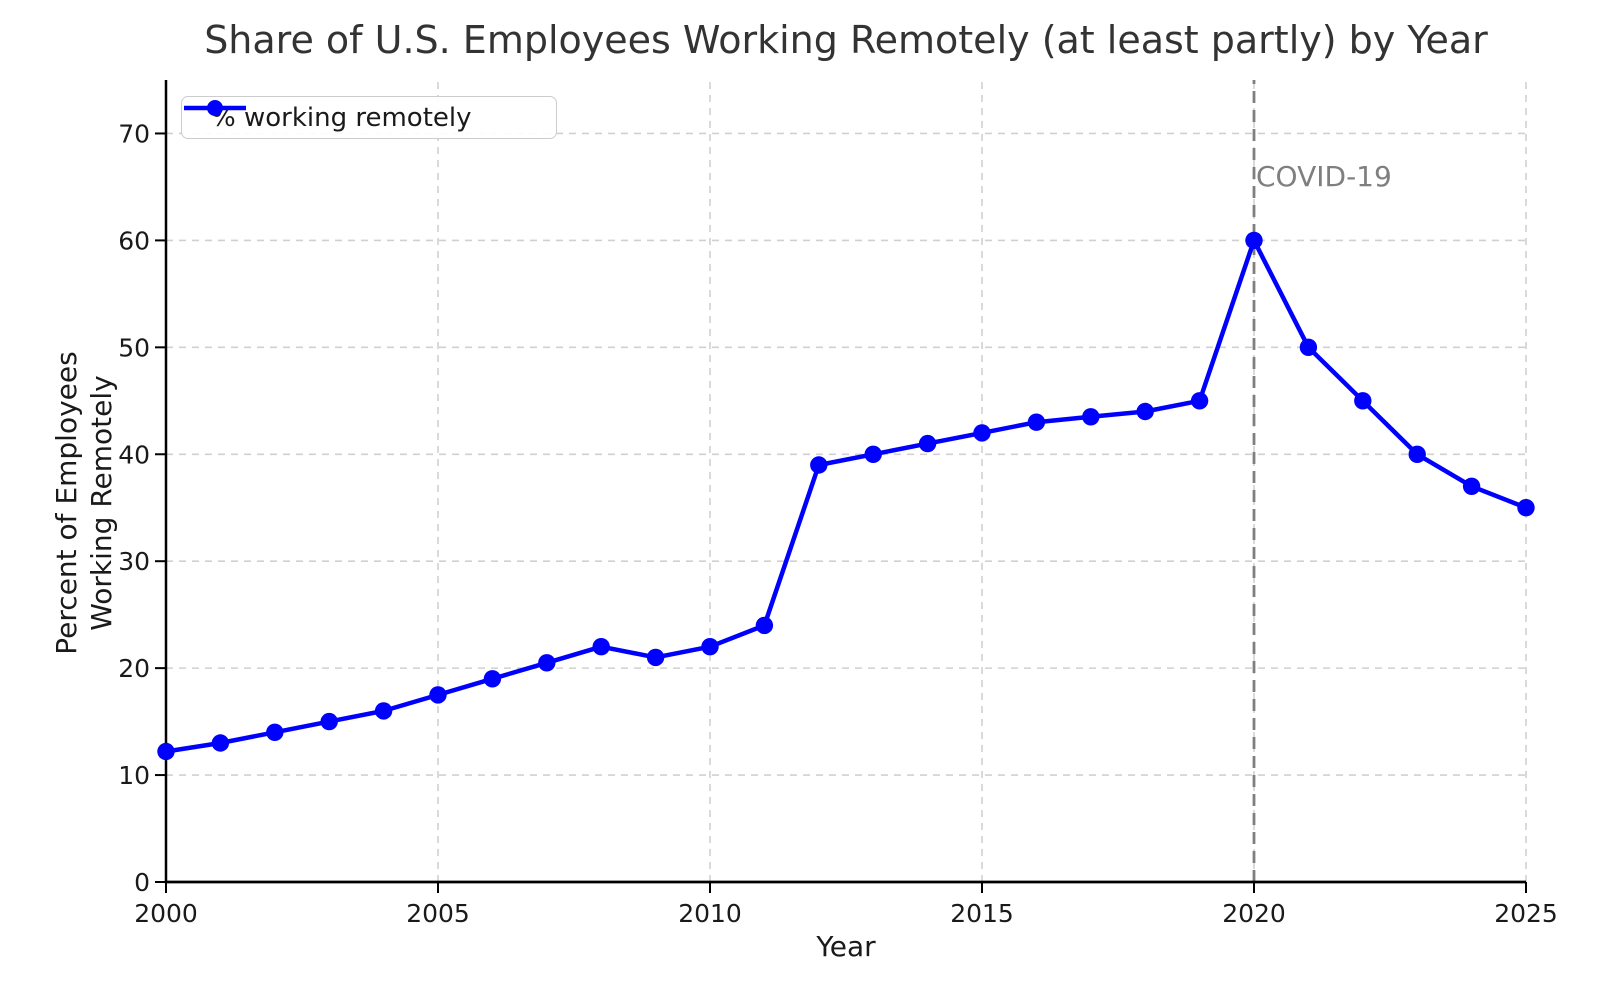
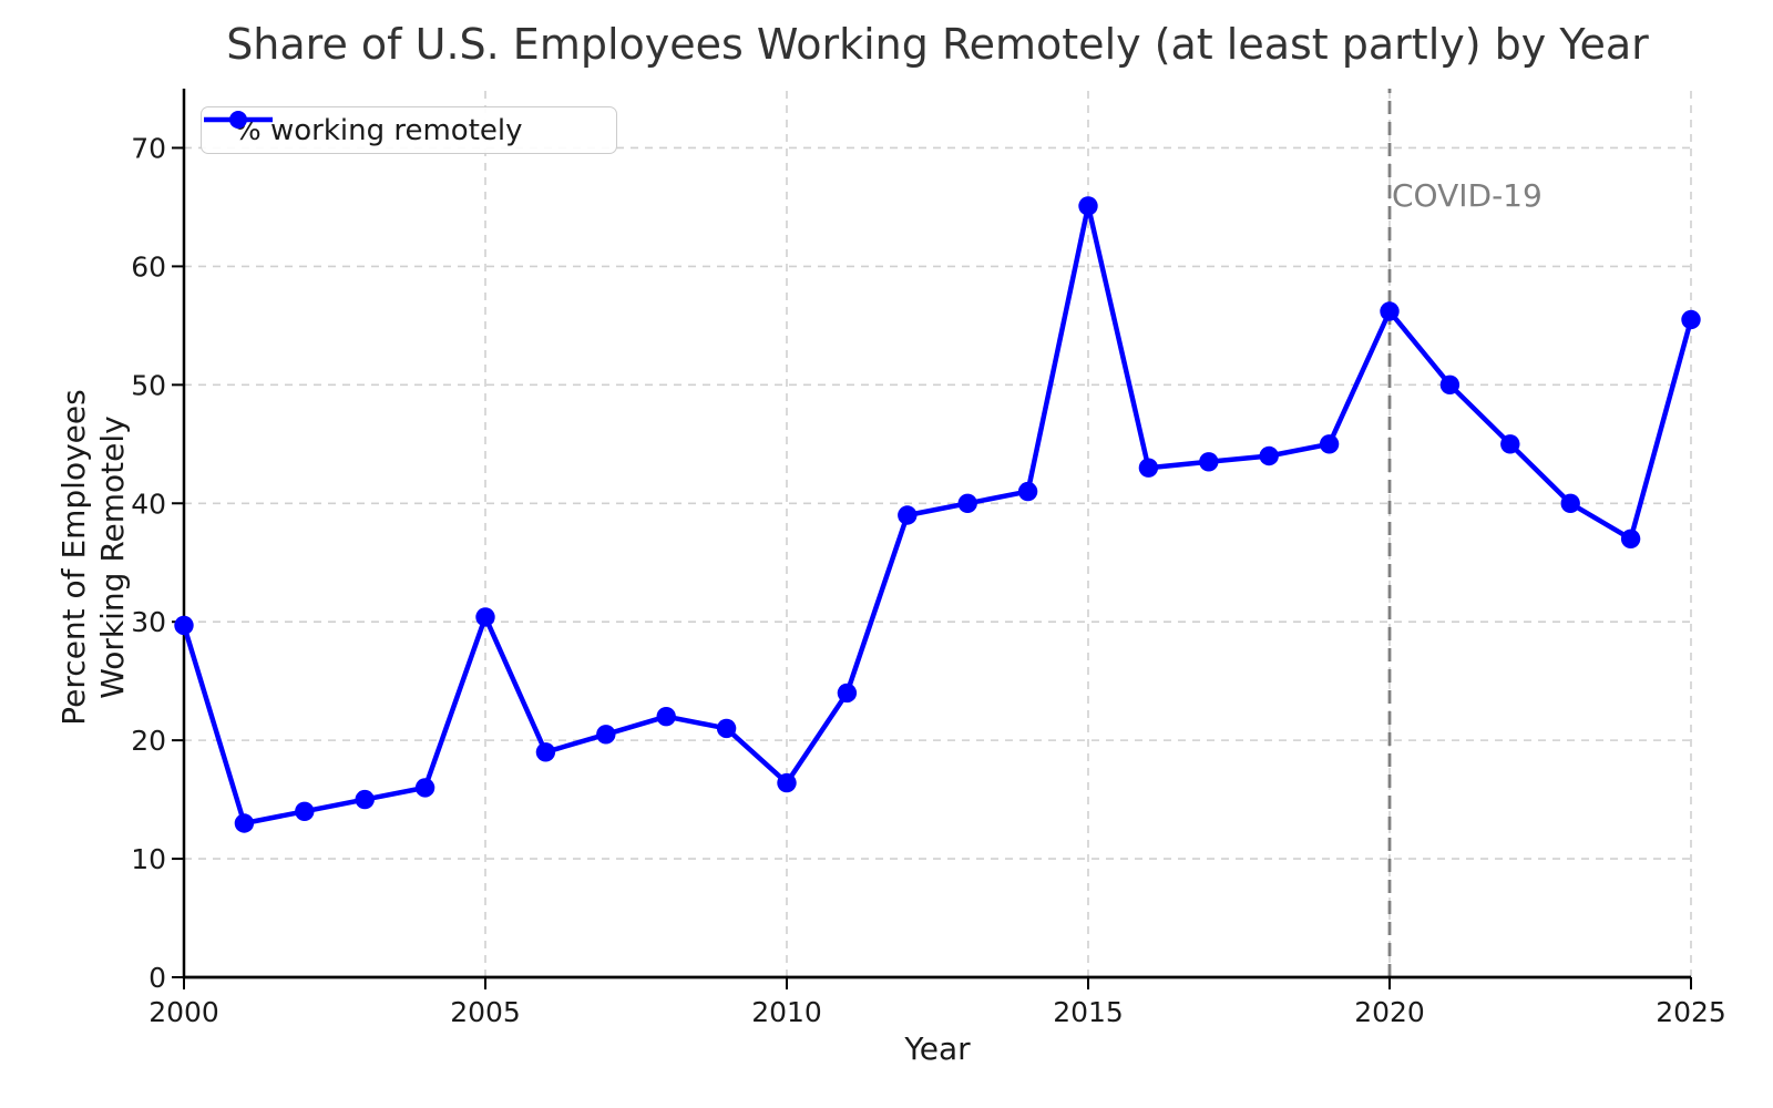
2000: 12.2 -> 29.7
2005: 17.5 -> 30.4
2010: 22.0 -> 16.4
2015: 42.0 -> 65.1
2020: 60.0 -> 56.2
2025: 35.0 -> 55.5
